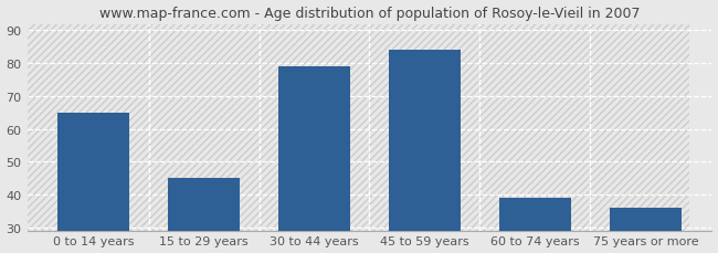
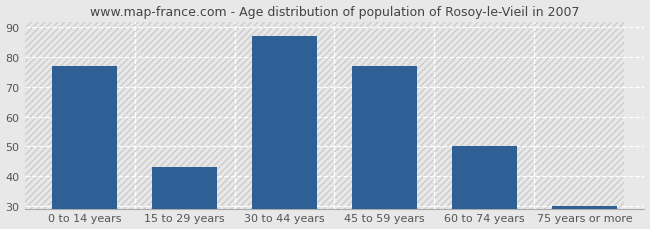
0 to 14 years: 65 -> 77
15 to 29 years: 45 -> 43
30 to 44 years: 79 -> 87
45 to 59 years: 84 -> 77
60 to 74 years: 39 -> 50
75 years or more: 36 -> 30
